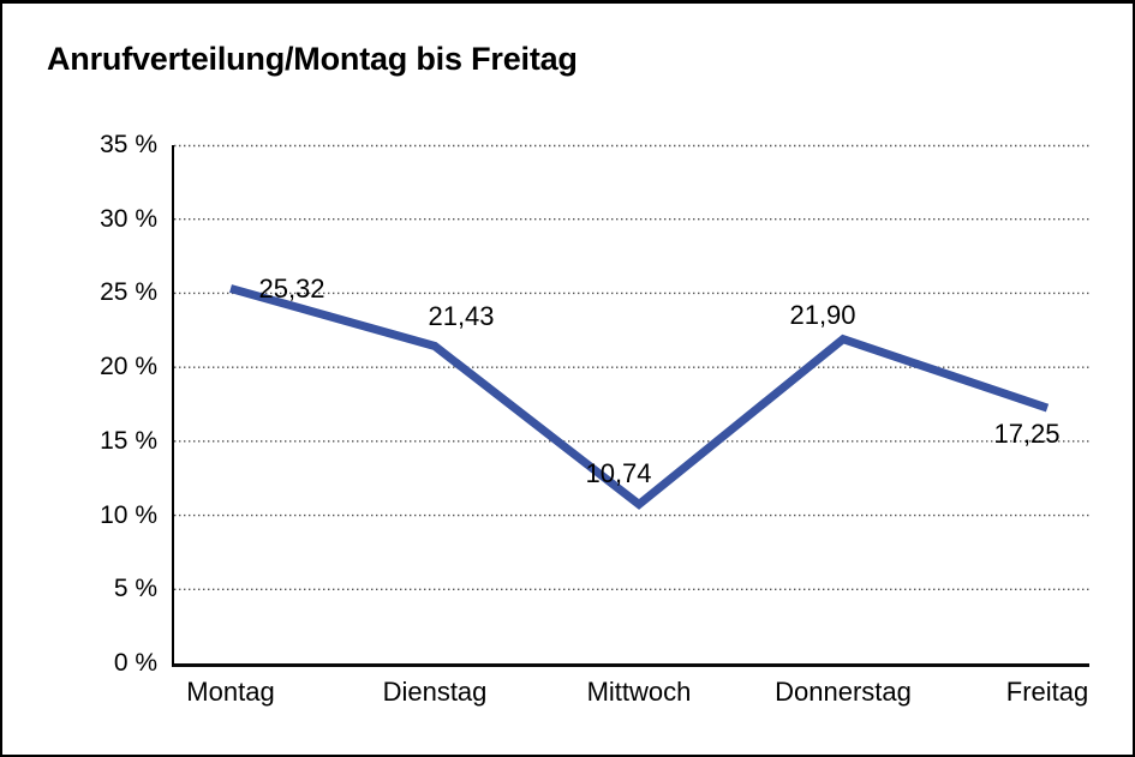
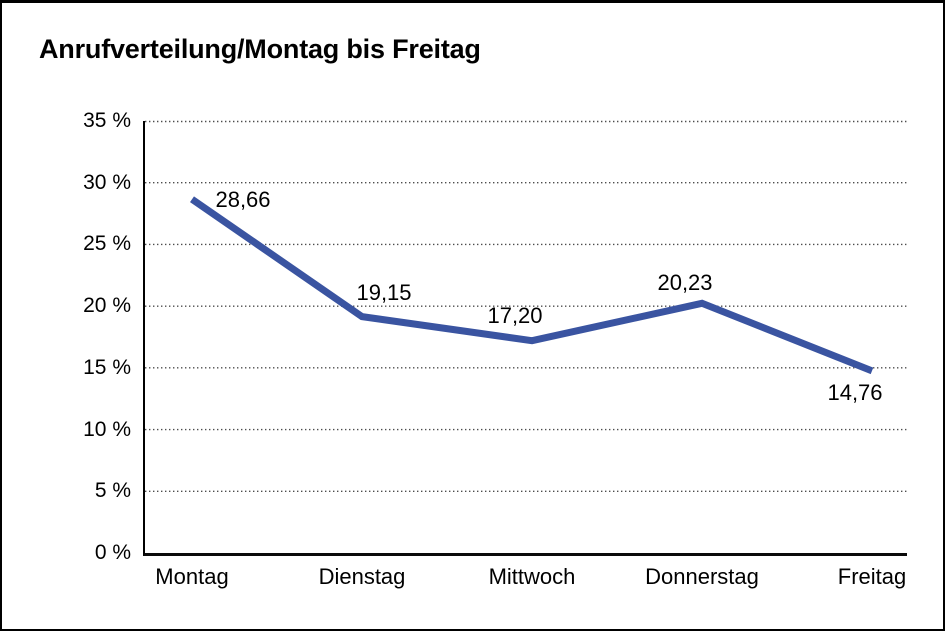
Montag: 25,32 -> 28,66
Dienstag: 21,43 -> 19,15
Mittwoch: 10,74 -> 17,20
Donnerstag: 21,90 -> 20,23
Freitag: 17,25 -> 14,76
